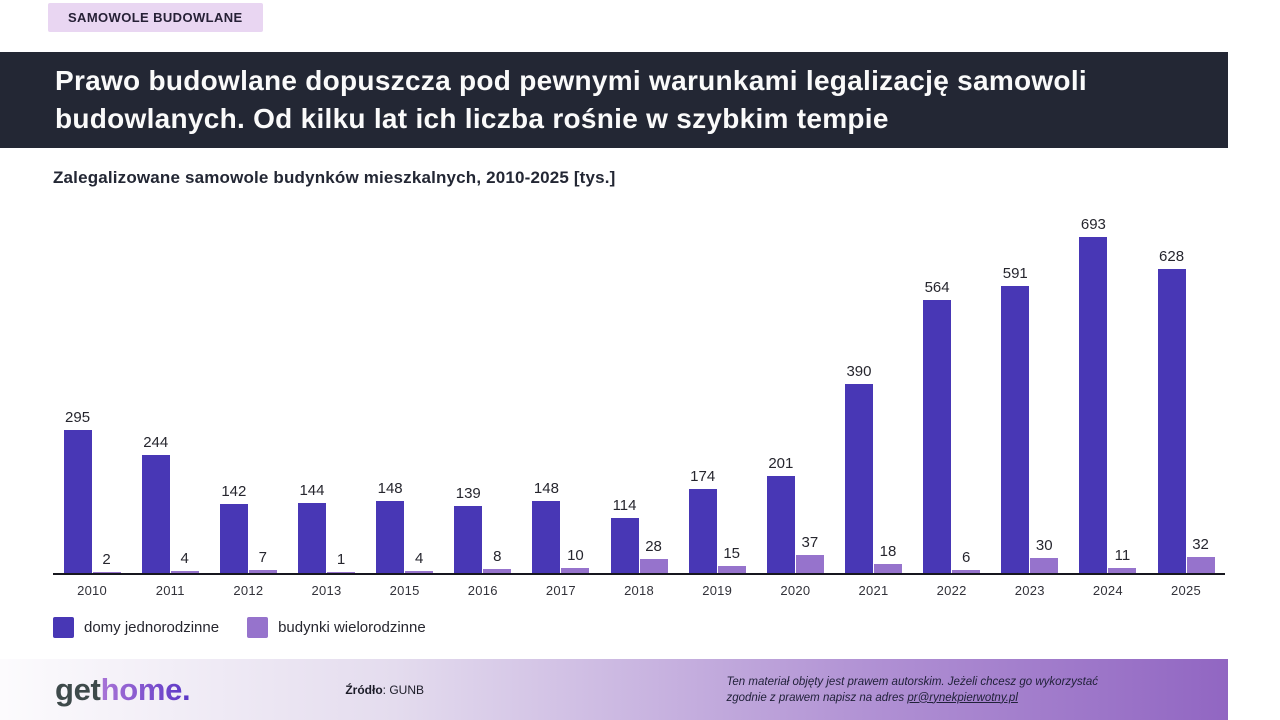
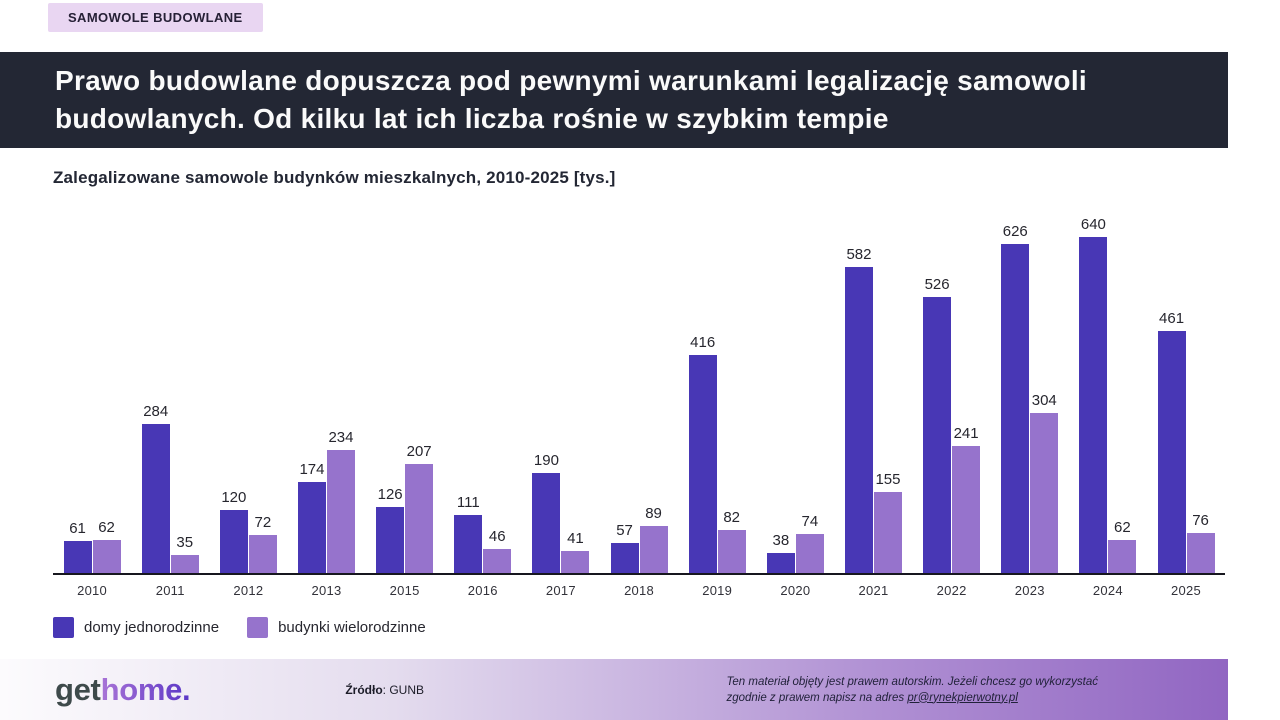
domy jednorodzinne/2010: 295 -> 61
budynki wielorodzinne/2010: 2 -> 62
domy jednorodzinne/2011: 244 -> 284
budynki wielorodzinne/2011: 4 -> 35
domy jednorodzinne/2012: 142 -> 120
budynki wielorodzinne/2012: 7 -> 72
domy jednorodzinne/2013: 144 -> 174
budynki wielorodzinne/2013: 1 -> 234
domy jednorodzinne/2015: 148 -> 126
budynki wielorodzinne/2015: 4 -> 207
domy jednorodzinne/2016: 139 -> 111
budynki wielorodzinne/2016: 8 -> 46
domy jednorodzinne/2017: 148 -> 190
budynki wielorodzinne/2017: 10 -> 41
domy jednorodzinne/2018: 114 -> 57
budynki wielorodzinne/2018: 28 -> 89
domy jednorodzinne/2019: 174 -> 416
budynki wielorodzinne/2019: 15 -> 82
domy jednorodzinne/2020: 201 -> 38
budynki wielorodzinne/2020: 37 -> 74
domy jednorodzinne/2021: 390 -> 582
budynki wielorodzinne/2021: 18 -> 155
domy jednorodzinne/2022: 564 -> 526
budynki wielorodzinne/2022: 6 -> 241
domy jednorodzinne/2023: 591 -> 626
budynki wielorodzinne/2023: 30 -> 304
domy jednorodzinne/2024: 693 -> 640
budynki wielorodzinne/2024: 11 -> 62
domy jednorodzinne/2025: 628 -> 461
budynki wielorodzinne/2025: 32 -> 76
